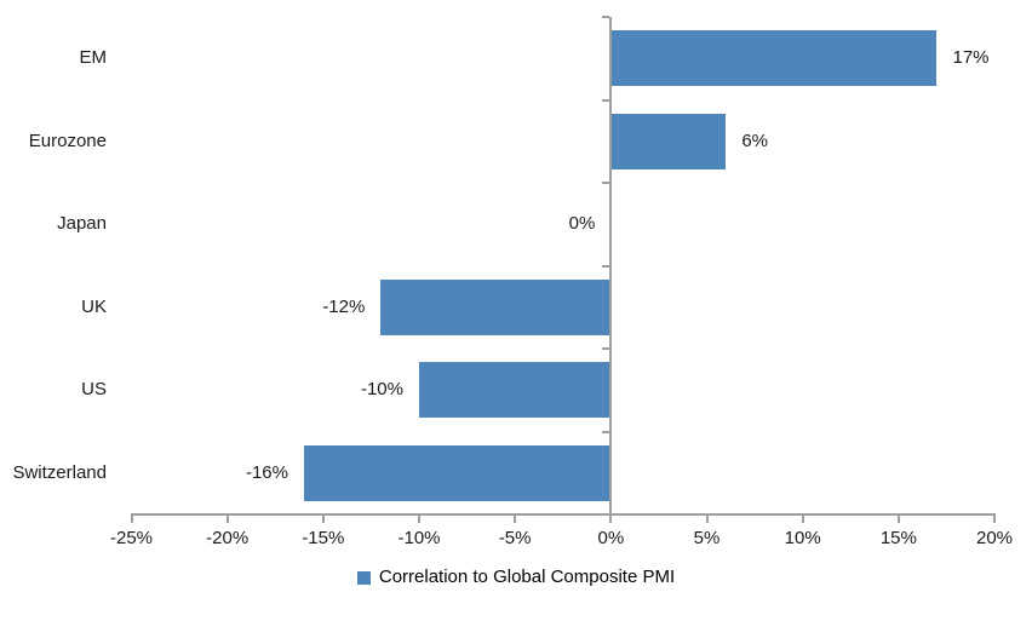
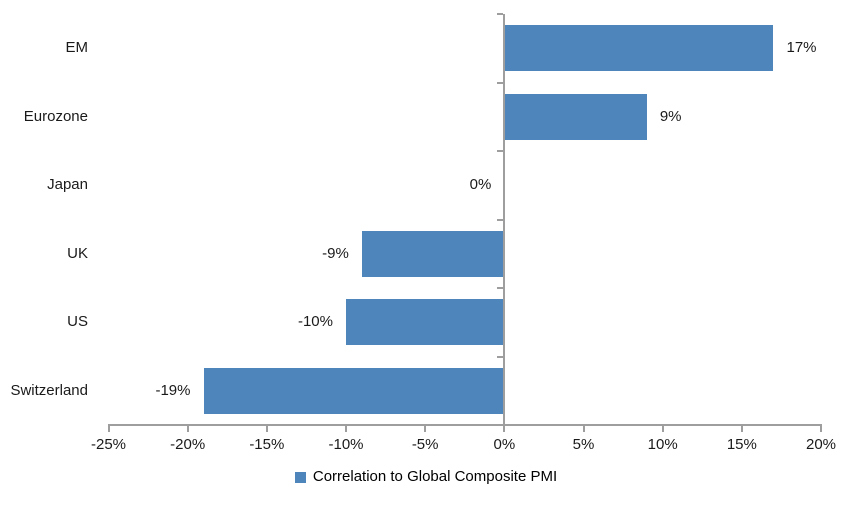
Eurozone: 6% -> 9%
UK: -12% -> -9%
Switzerland: -16% -> -19%
